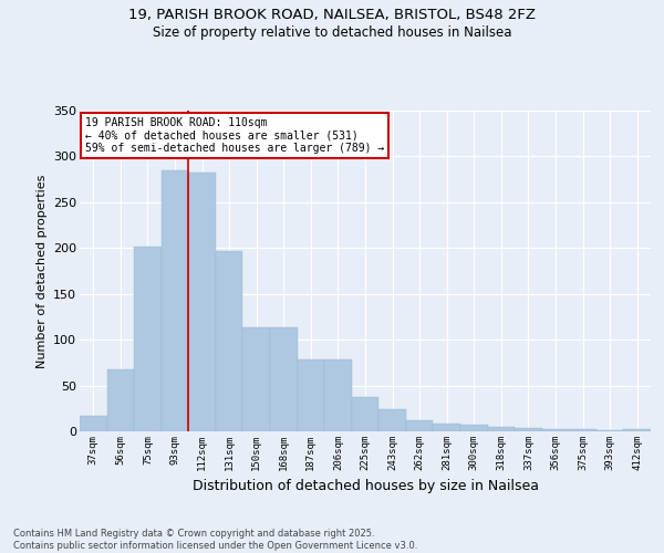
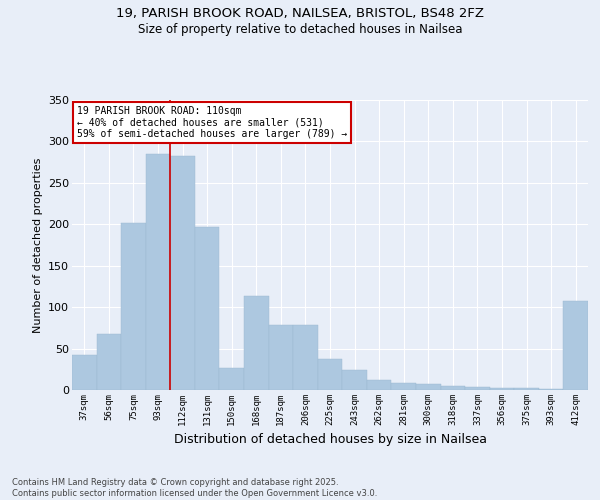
37sqm: 17 -> 42
150sqm: 114 -> 26
412sqm: 2 -> 108
